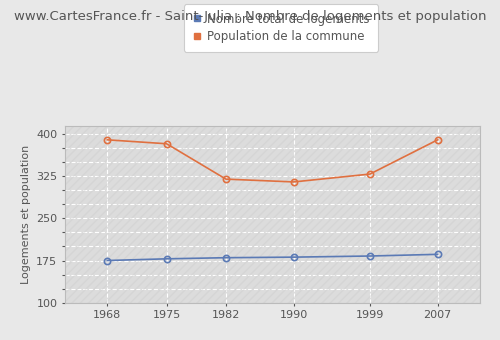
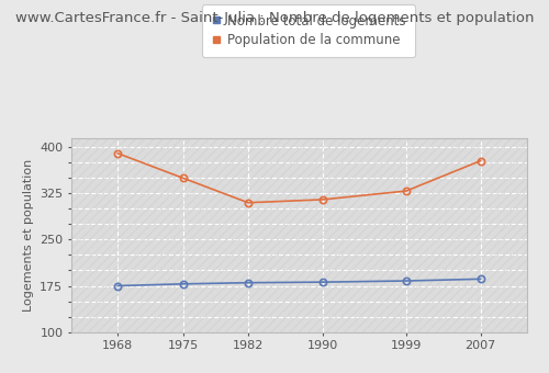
Population de la commune/1975: 383 -> 350
Population de la commune/1982: 320 -> 310
Population de la commune/2007: 390 -> 378
